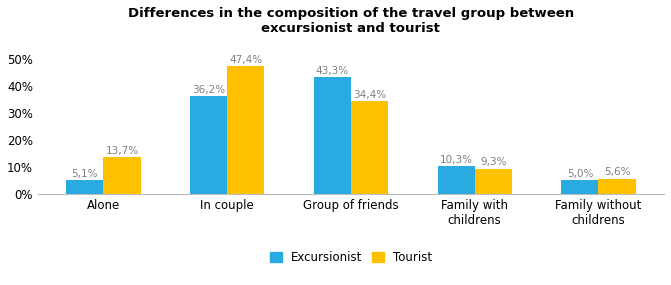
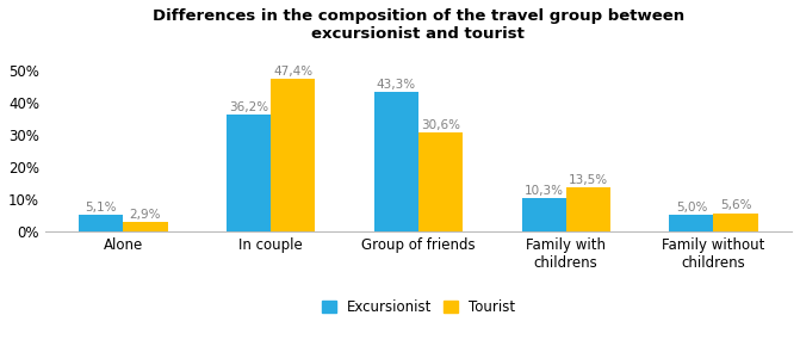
Tourist/Alone: 13,7% -> 2,9%
Tourist/Group of friends: 34,4% -> 30,6%
Tourist/Family with childrens: 9,3% -> 13,5%
